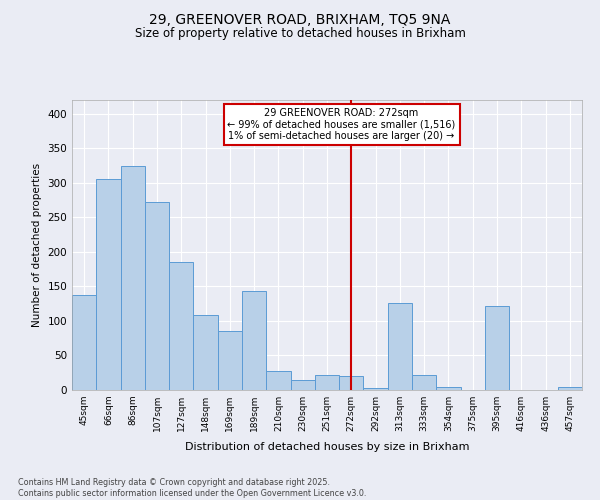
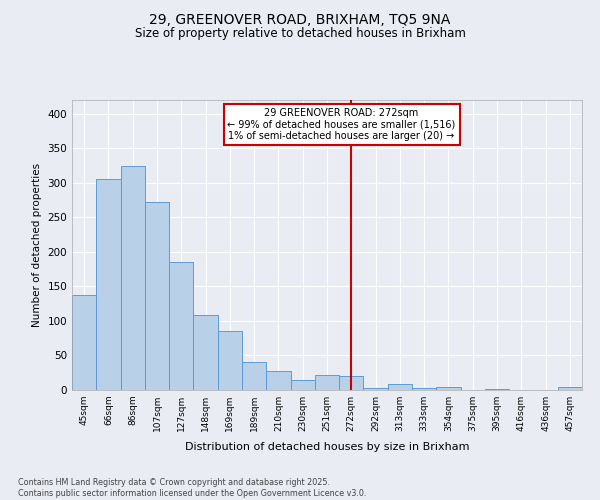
189sqm: 144 -> 40
313sqm: 126 -> 9
333sqm: 22 -> 3
395sqm: 122 -> 2
